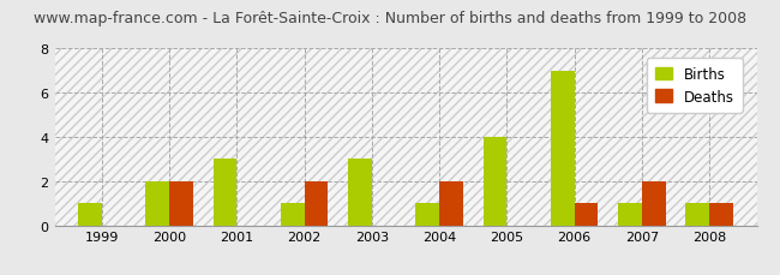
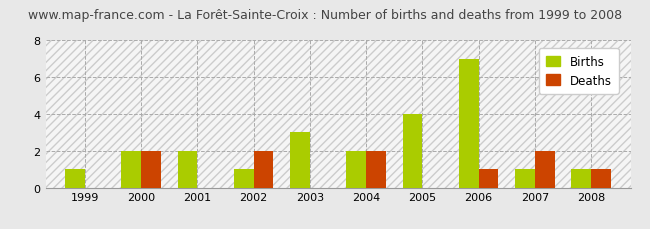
Births/2001: 3 -> 2
Births/2004: 1 -> 2
